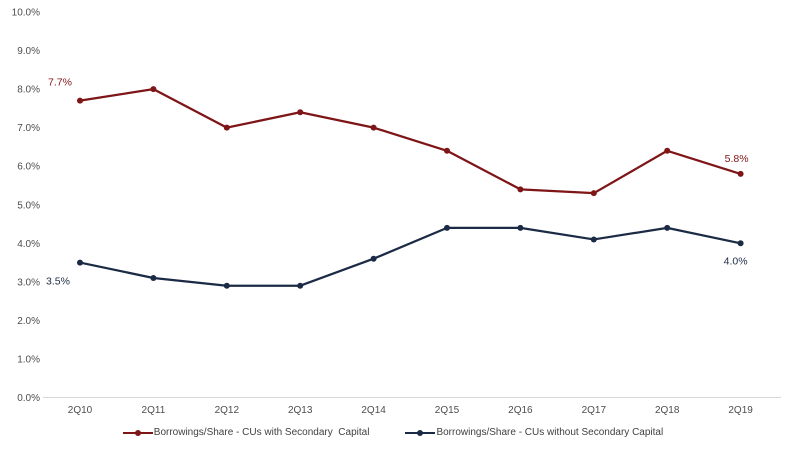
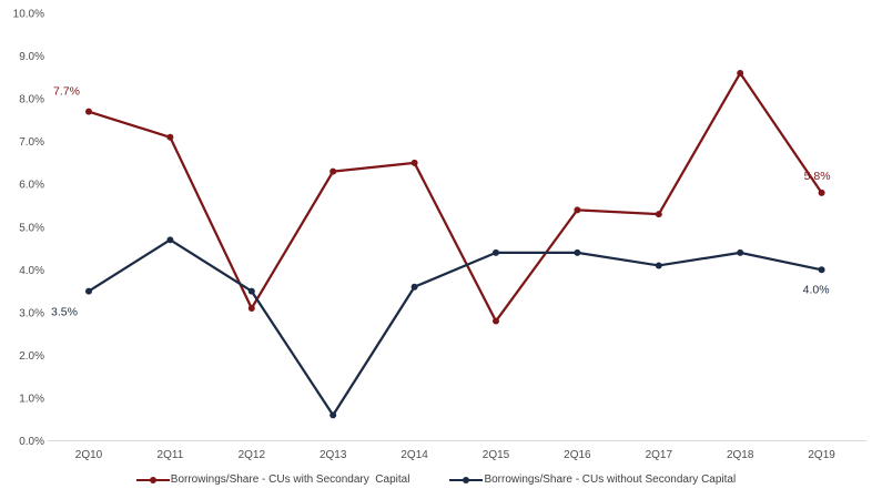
Borrowings/Share - CUs with Secondary Capital/2Q11: 8.0% -> 7.1%
Borrowings/Share - CUs without Secondary Capital/2Q11: 3.1% -> 4.7%
Borrowings/Share - CUs with Secondary Capital/2Q12: 7.0% -> 3.1%
Borrowings/Share - CUs without Secondary Capital/2Q12: 2.9% -> 3.5%
Borrowings/Share - CUs with Secondary Capital/2Q13: 7.4% -> 6.3%
Borrowings/Share - CUs without Secondary Capital/2Q13: 2.9% -> 0.6%
Borrowings/Share - CUs with Secondary Capital/2Q14: 7.0% -> 6.5%
Borrowings/Share - CUs with Secondary Capital/2Q15: 6.4% -> 2.8%
Borrowings/Share - CUs with Secondary Capital/2Q18: 6.4% -> 8.6%
